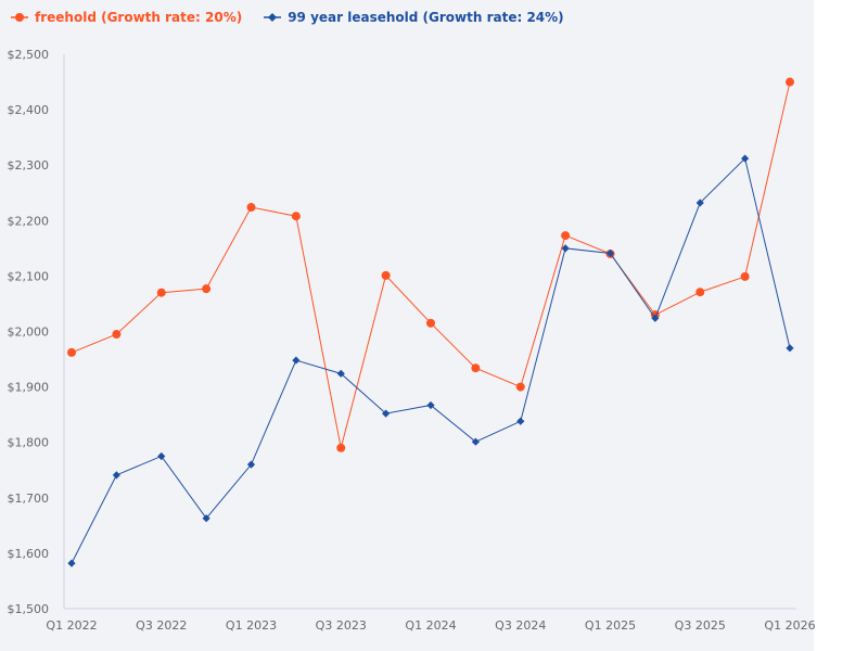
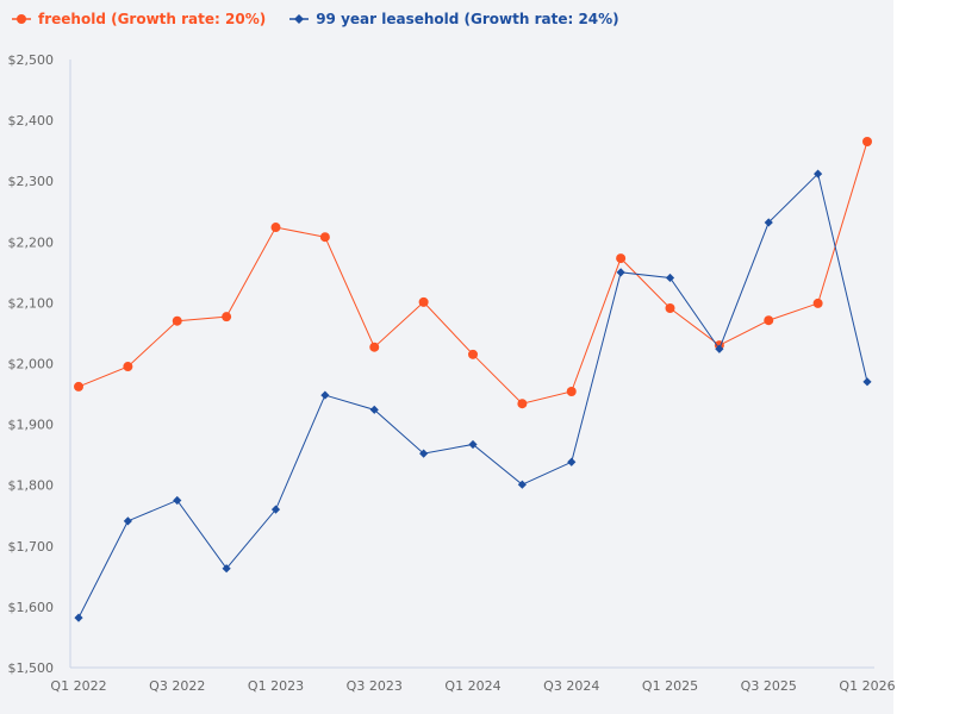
freehold (Growth rate: 20%)/Q3 2023: $1790 -> $2030
freehold (Growth rate: 20%)/Q3 2024: $1900 -> $1950
freehold (Growth rate: 20%)/Q1 2025: $2140 -> $2090
freehold (Growth rate: 20%)/Q1 2026: $2450 -> $2360
